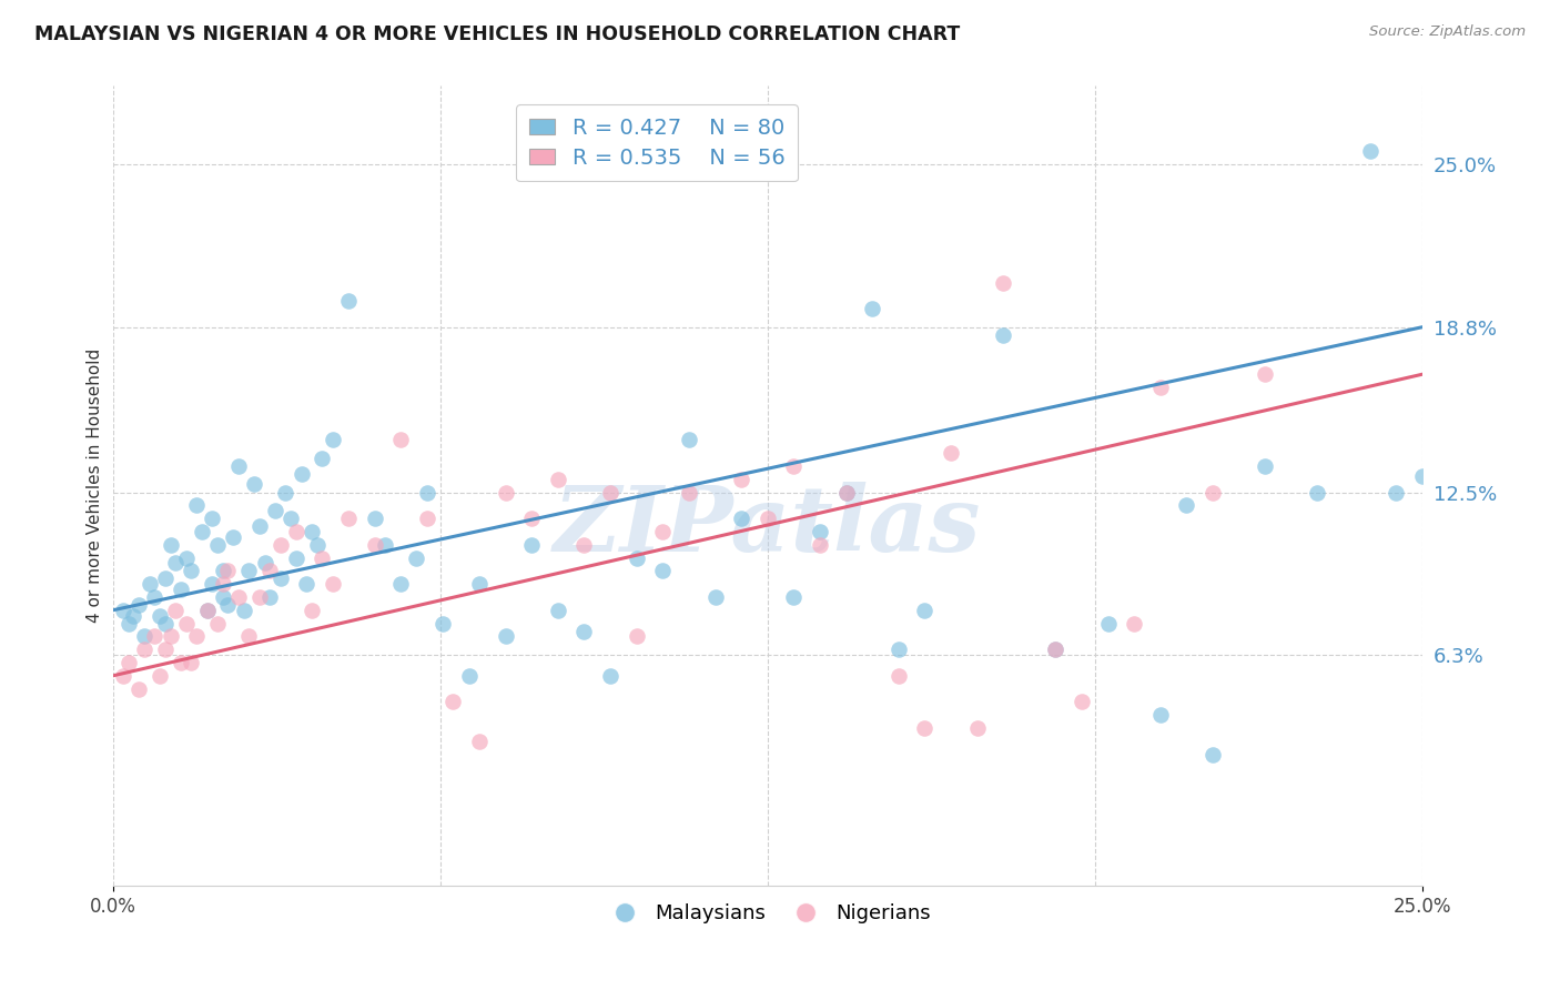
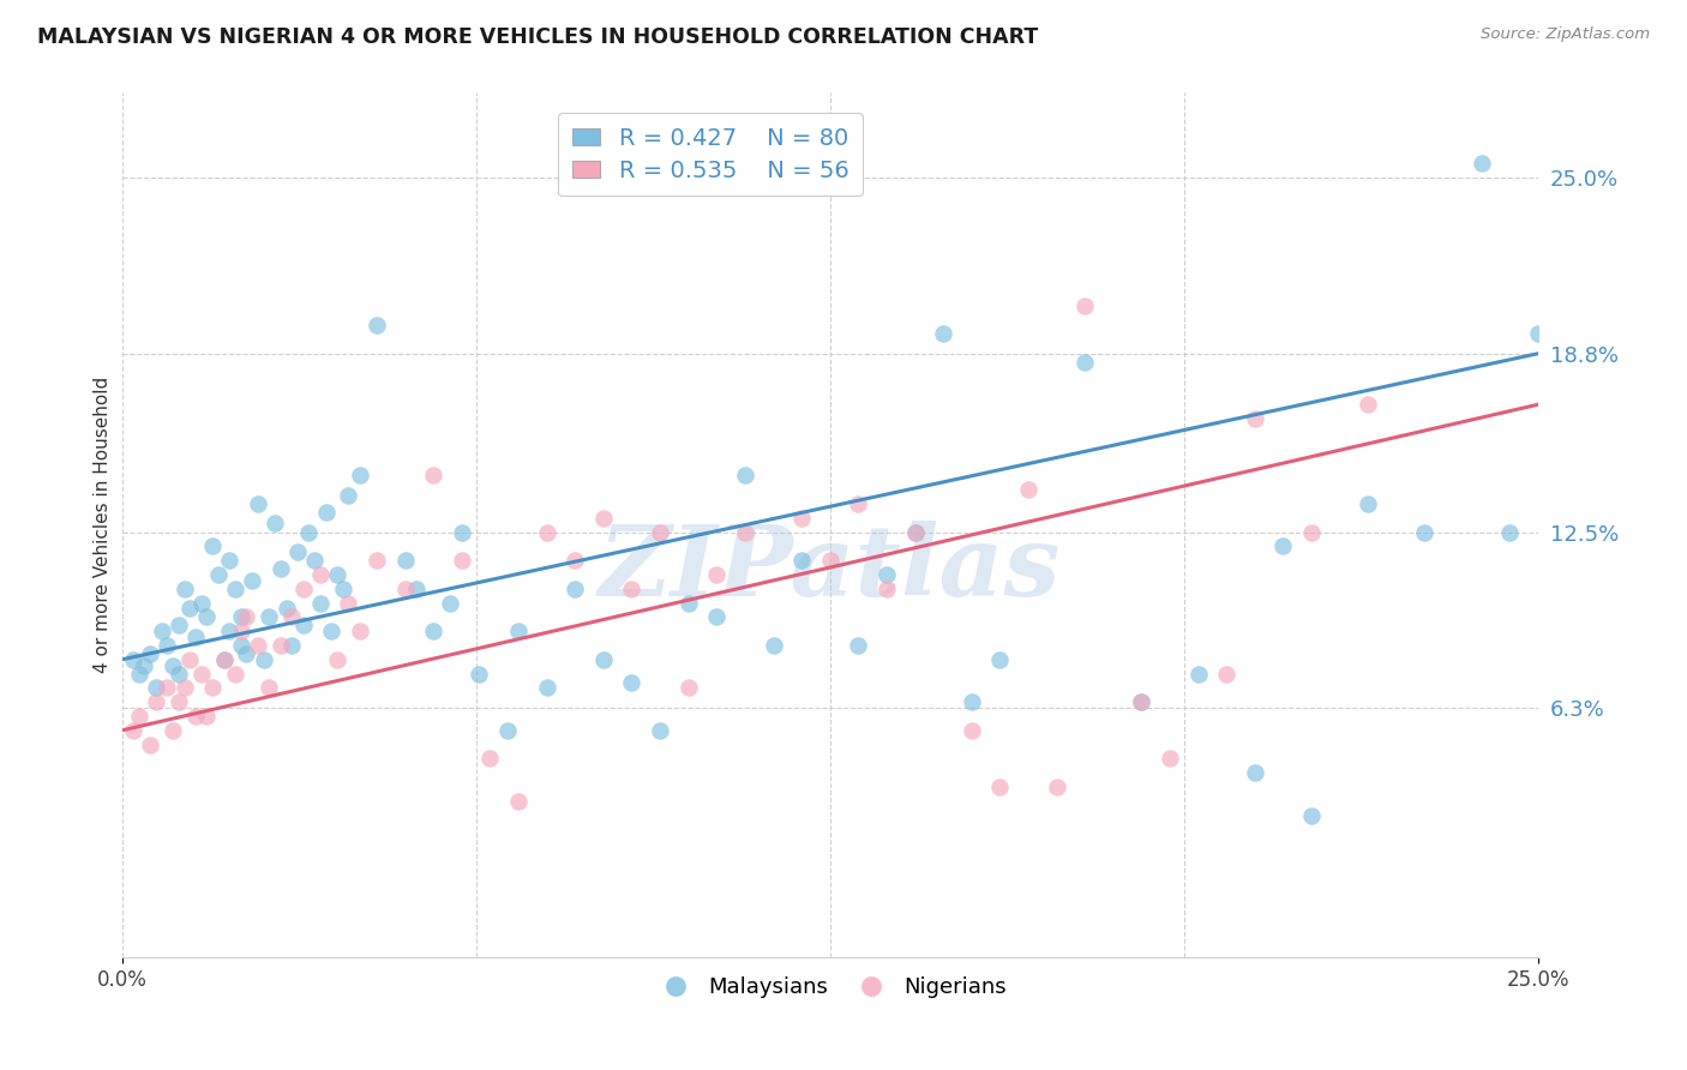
Malaysians/25.0%: 13.1% -> 19.5%
